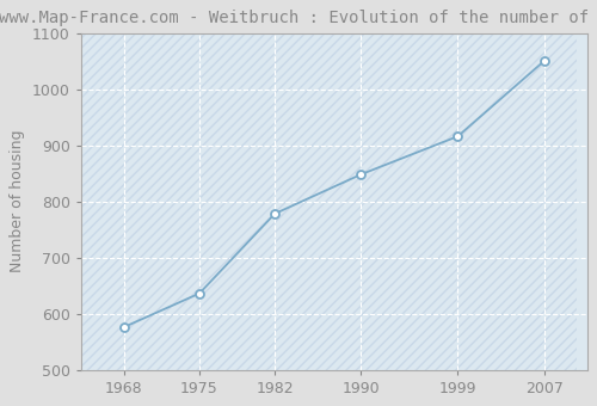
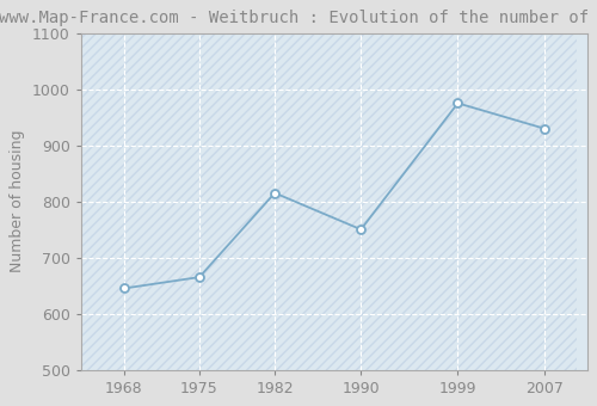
1968: 576 -> 645
1975: 636 -> 665
1982: 778 -> 815
1990: 848 -> 750
1999: 916 -> 975
2007: 1050 -> 930
